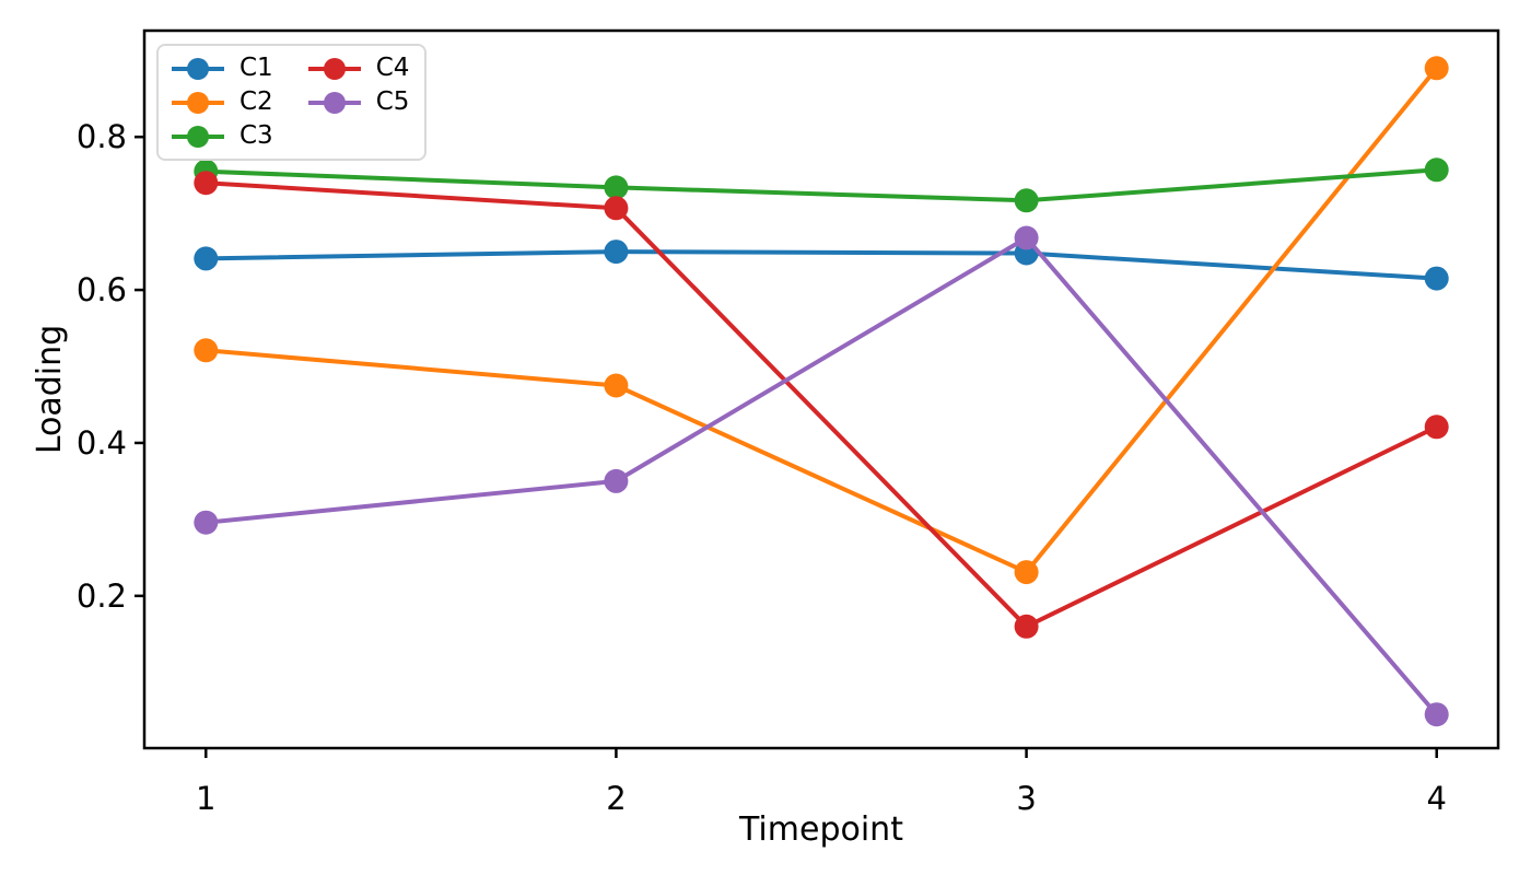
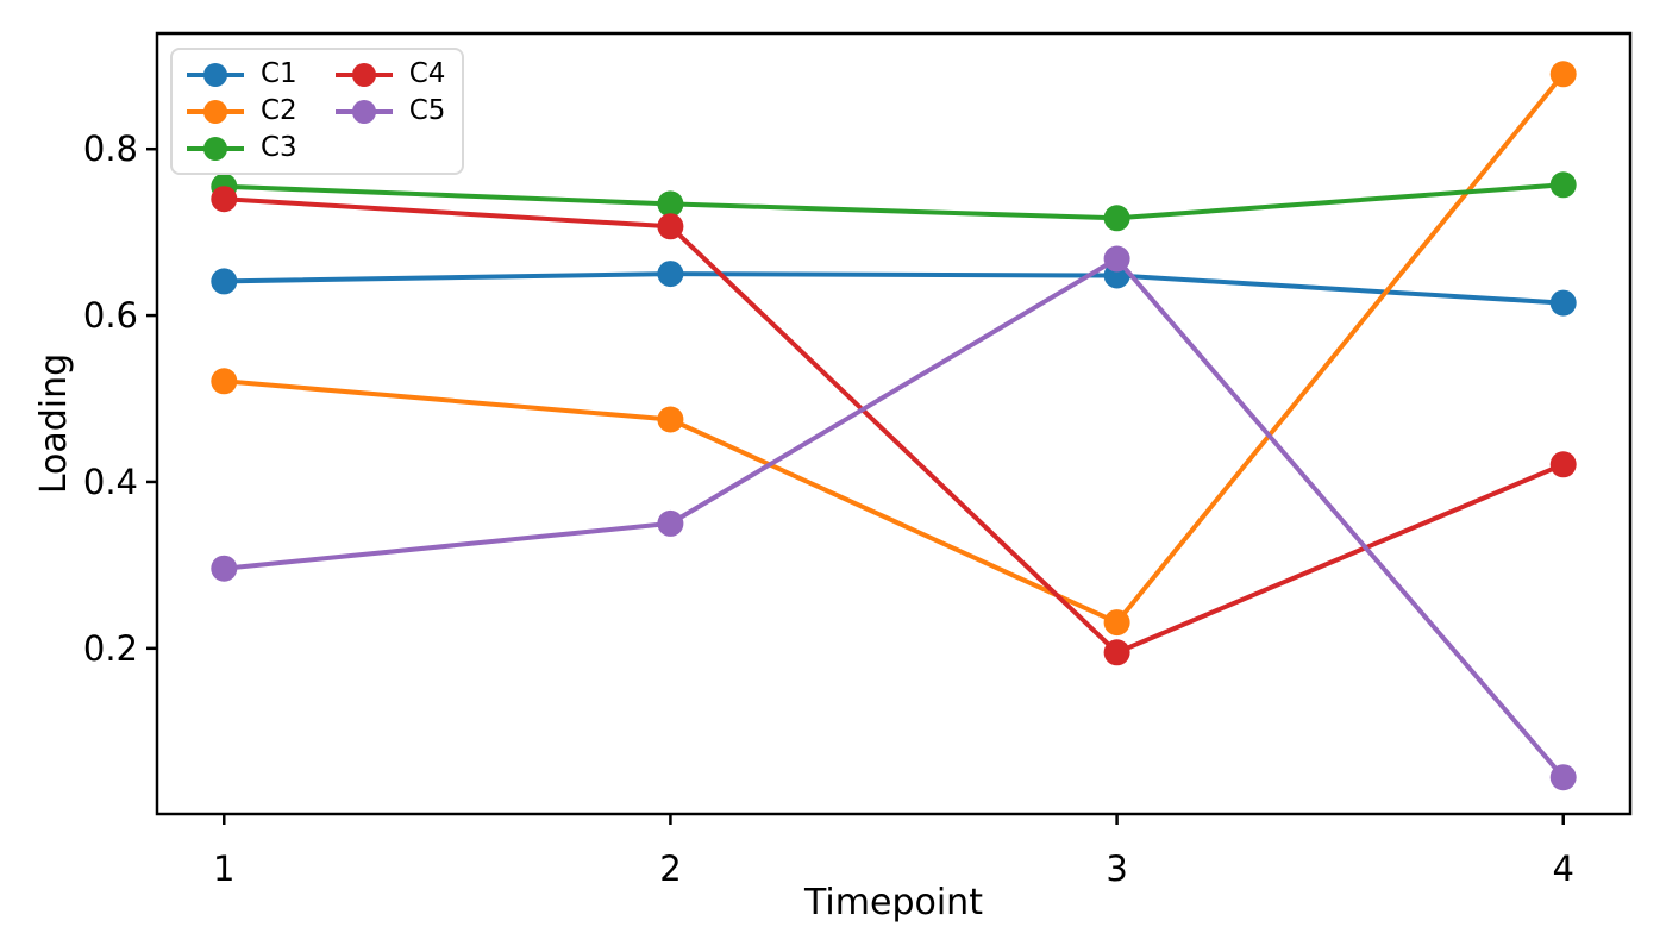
C4/3: 0.16 -> 0.20
